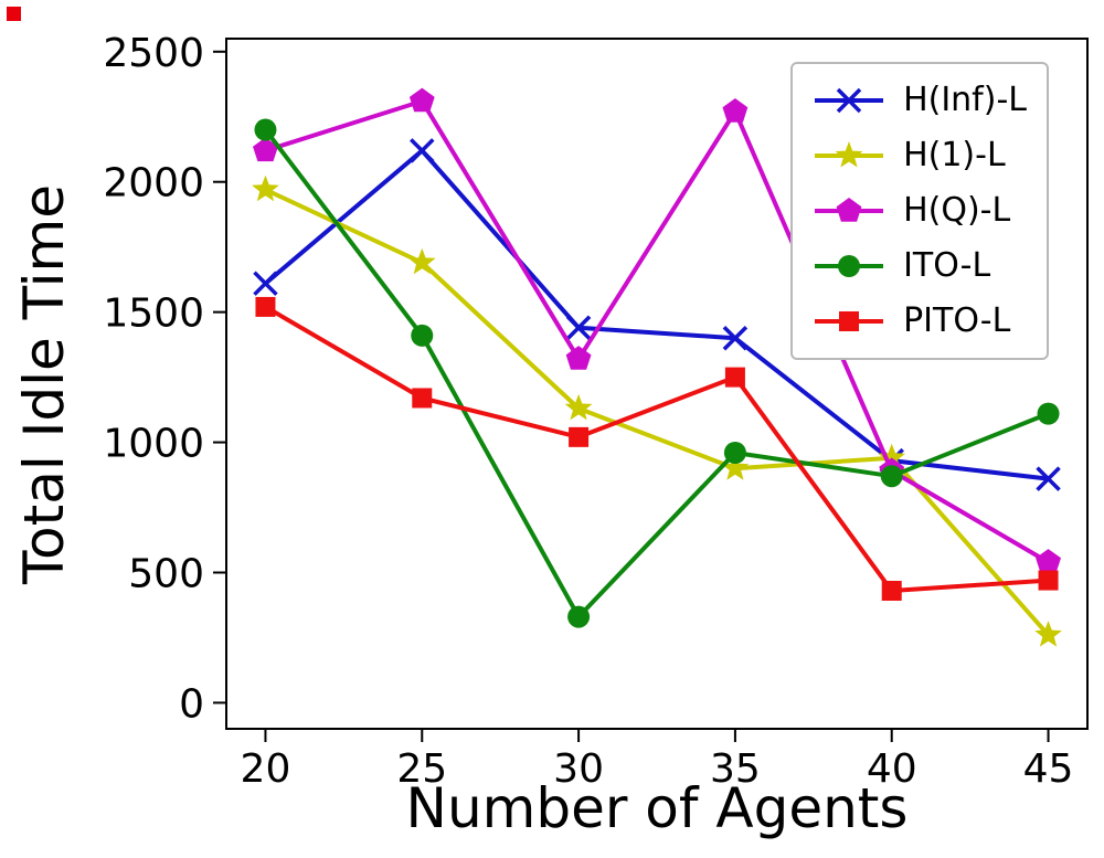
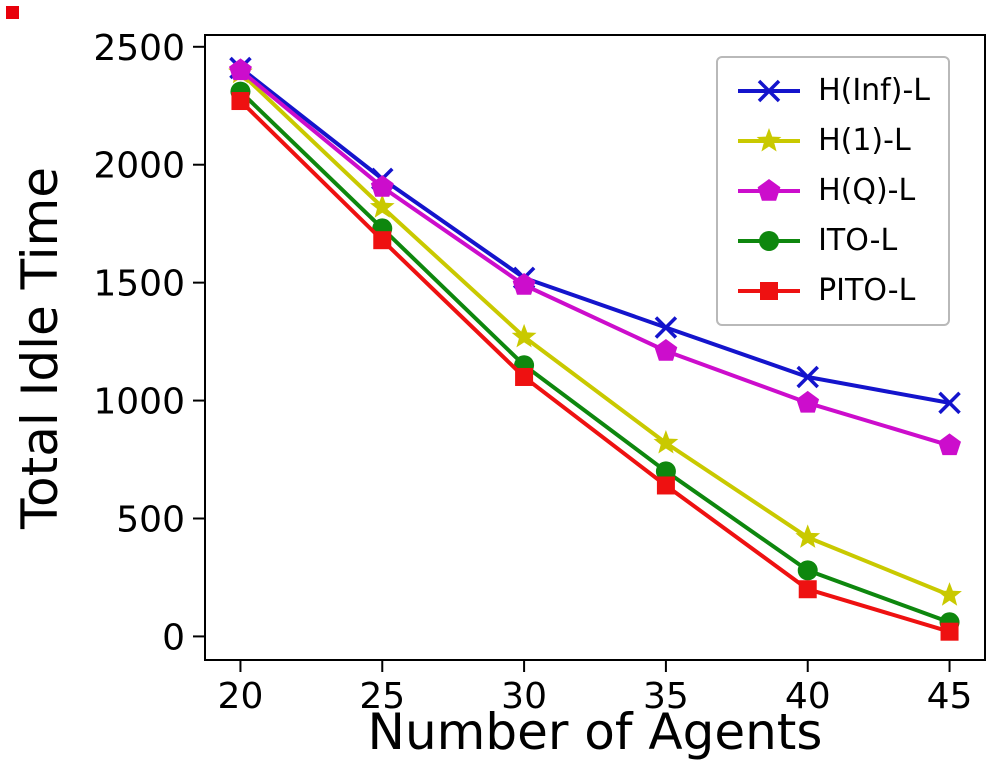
H(Inf)-L/20: 1610 -> 2410
H(1)-L/20: 1970 -> 2390
H(Q)-L/20: 2120 -> 2400
ITO-L/20: 2200 -> 2310
PITO-L/20: 1520 -> 2270
H(Inf)-L/25: 2120 -> 1940
H(1)-L/25: 1690 -> 1820
H(Q)-L/25: 2310 -> 1900
ITO-L/25: 1410 -> 1730
PITO-L/25: 1170 -> 1680
H(Inf)-L/30: 1440 -> 1520
H(1)-L/30: 1130 -> 1270
H(Q)-L/30: 1320 -> 1490
ITO-L/30: 330 -> 1150
PITO-L/30: 1020 -> 1100
H(Inf)-L/35: 1400 -> 1310
H(1)-L/35: 900 -> 820
H(Q)-L/35: 2270 -> 1210
ITO-L/35: 960 -> 700
PITO-L/35: 1250 -> 640
H(Inf)-L/40: 930 -> 1100
H(1)-L/40: 940 -> 420
H(Q)-L/40: 890 -> 990
ITO-L/40: 870 -> 280
PITO-L/40: 430 -> 200
H(Inf)-L/45: 860 -> 990
H(1)-L/45: 260 -> 180
H(Q)-L/45: 540 -> 810
ITO-L/45: 1110 -> 60
PITO-L/45: 470 -> 20
